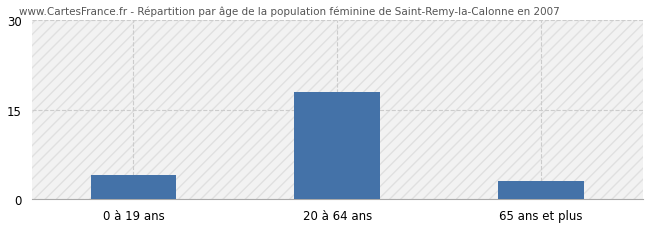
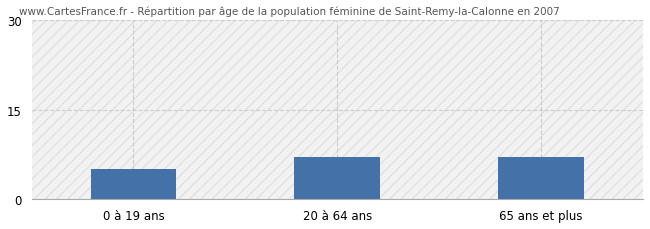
0 à 19 ans: 4 -> 5
20 à 64 ans: 18 -> 7
65 ans et plus: 3 -> 7
